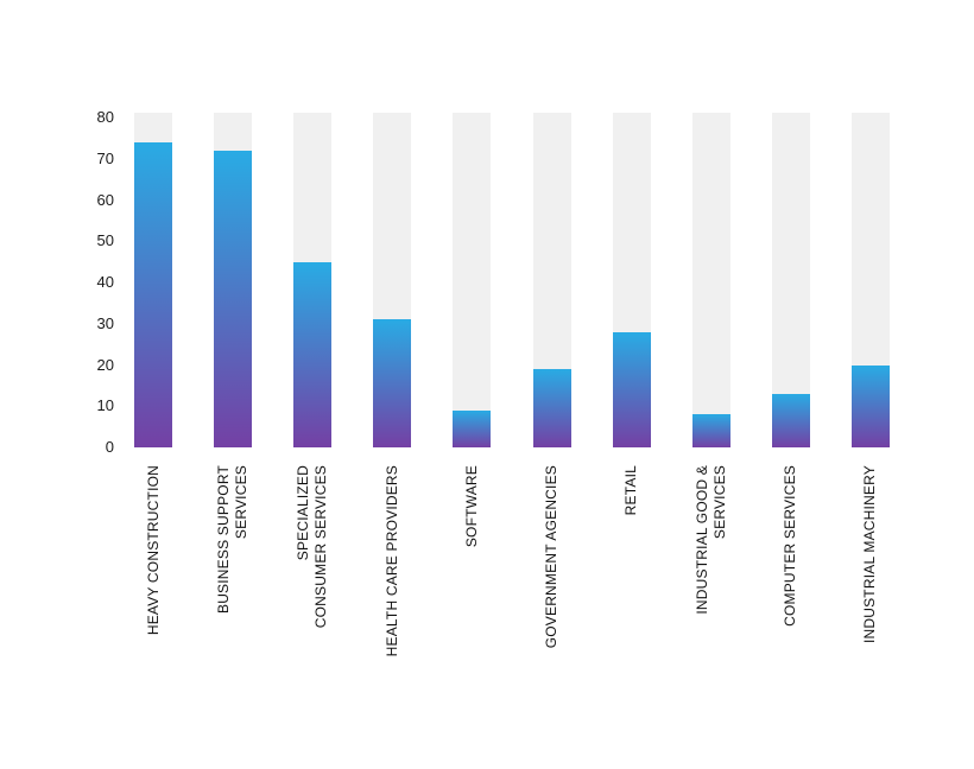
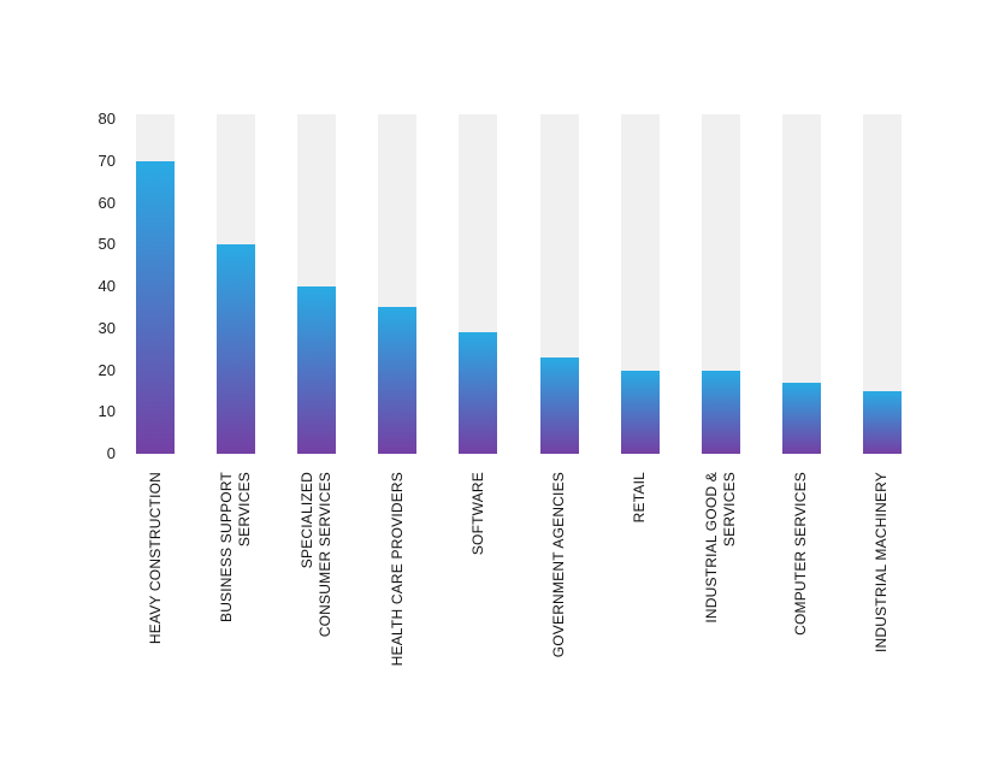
HEAVY CONSTRUCTION: 74 -> 70
BUSINESS SUPPORT SERVICES: 72 -> 50
SPECIALIZED CONSUMER SERVICES: 45 -> 40
HEALTH CARE PROVIDERS: 31 -> 35
SOFTWARE: 9 -> 29
GOVERNMENT AGENCIES: 19 -> 23
RETAIL: 28 -> 20
INDUSTRIAL GOOD & SERVICES: 8 -> 20
COMPUTER SERVICES: 13 -> 17
INDUSTRIAL MACHINERY: 20 -> 15
